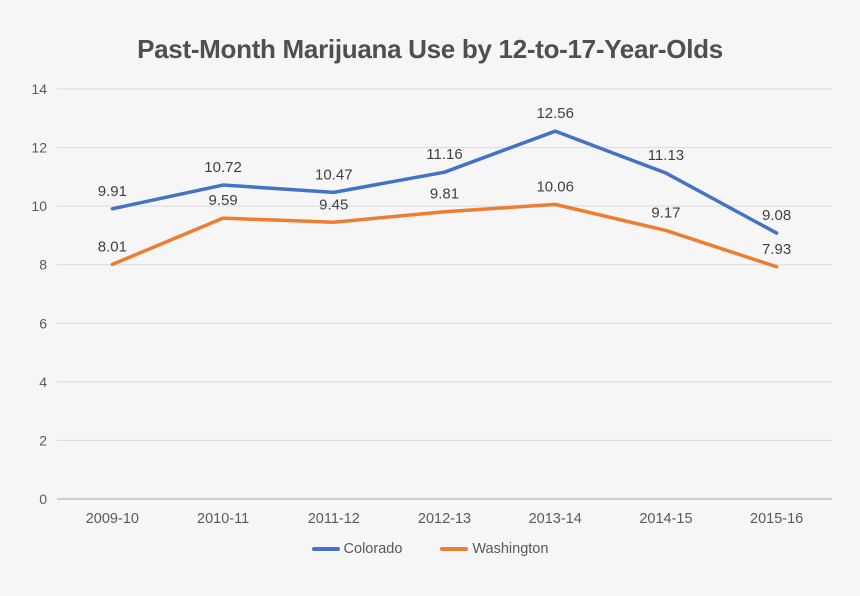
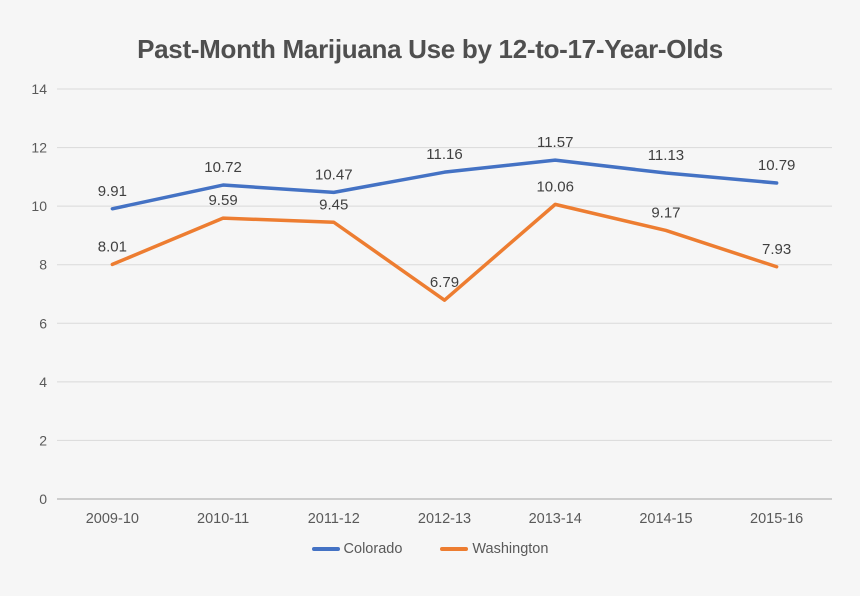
Washington/2012-13: 9.81 -> 6.79
Colorado/2013-14: 12.56 -> 11.57
Colorado/2015-16: 9.08 -> 10.79
